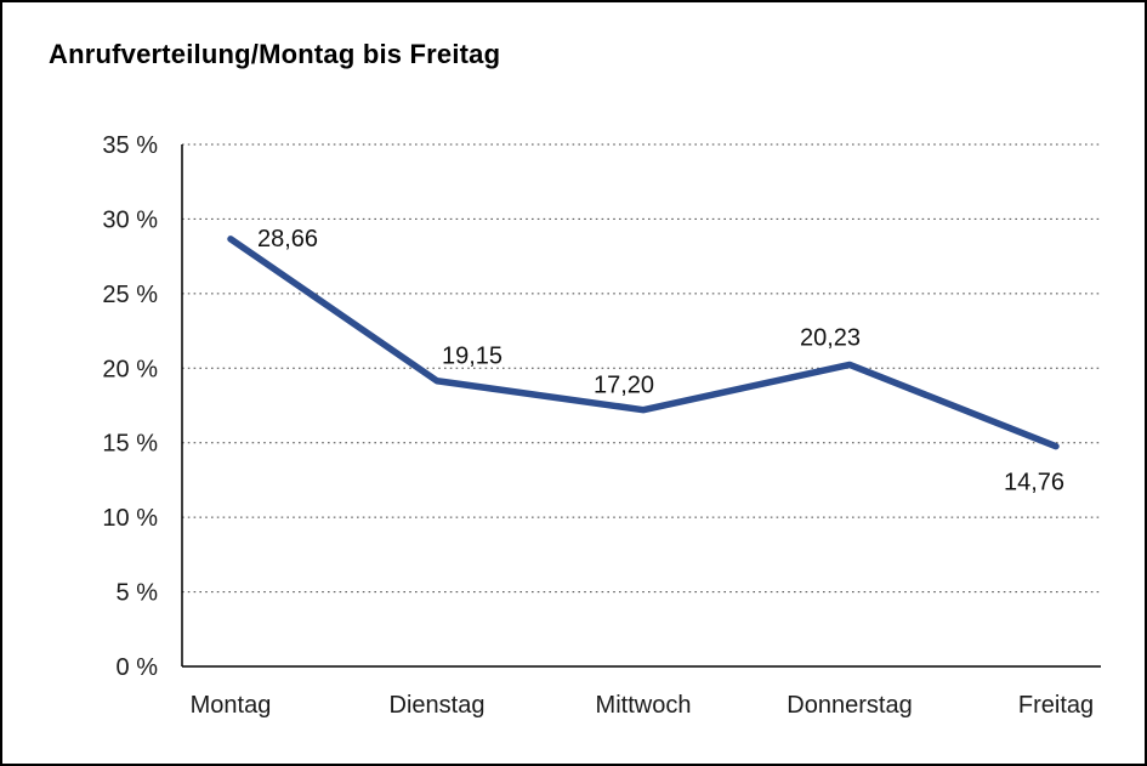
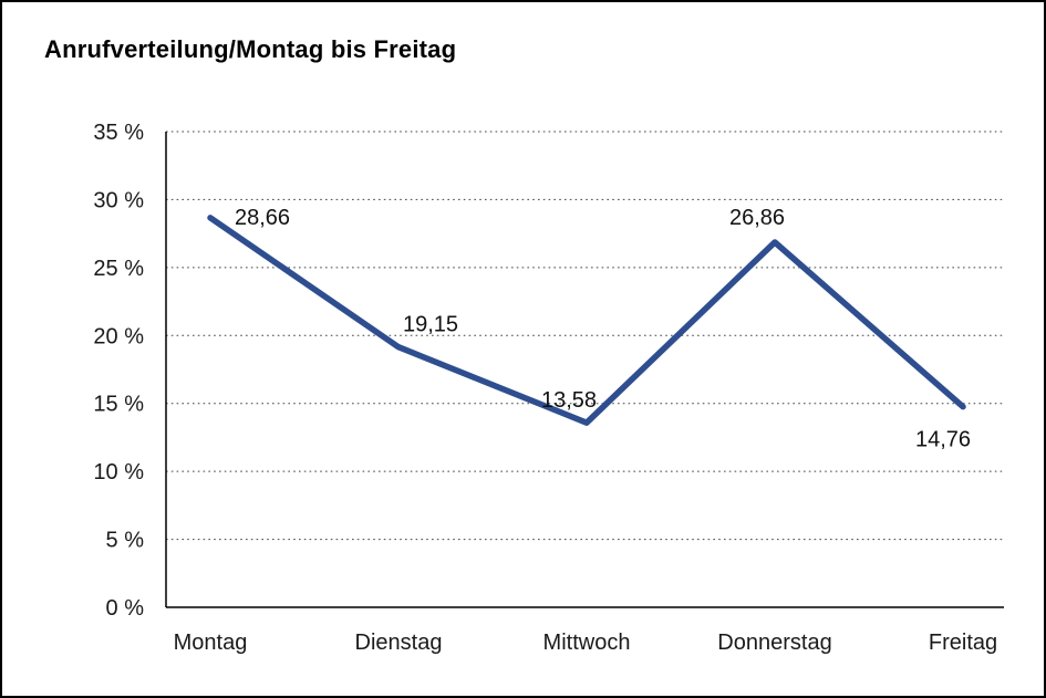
Mittwoch: 17,20 -> 13,58
Donnerstag: 20,23 -> 26,86
